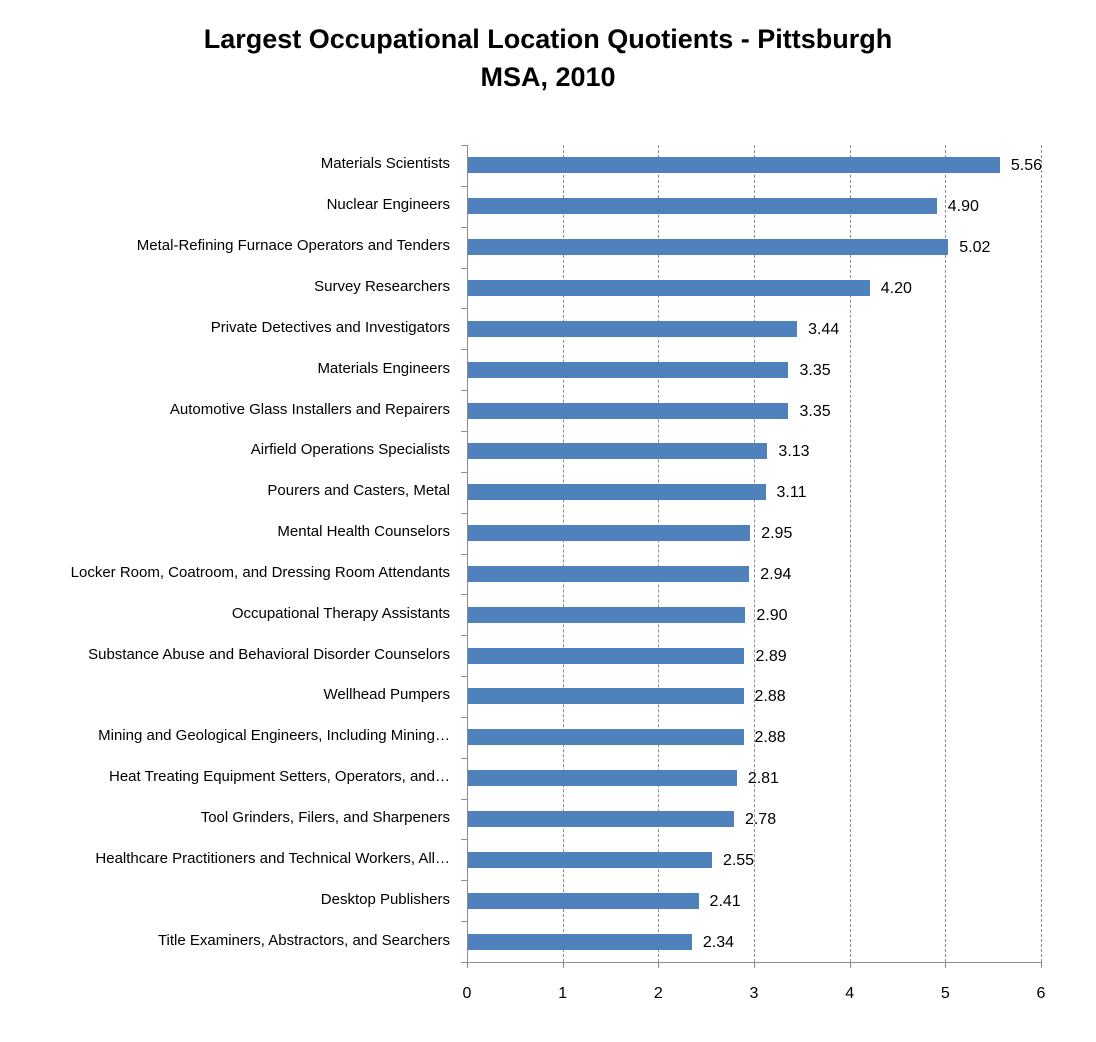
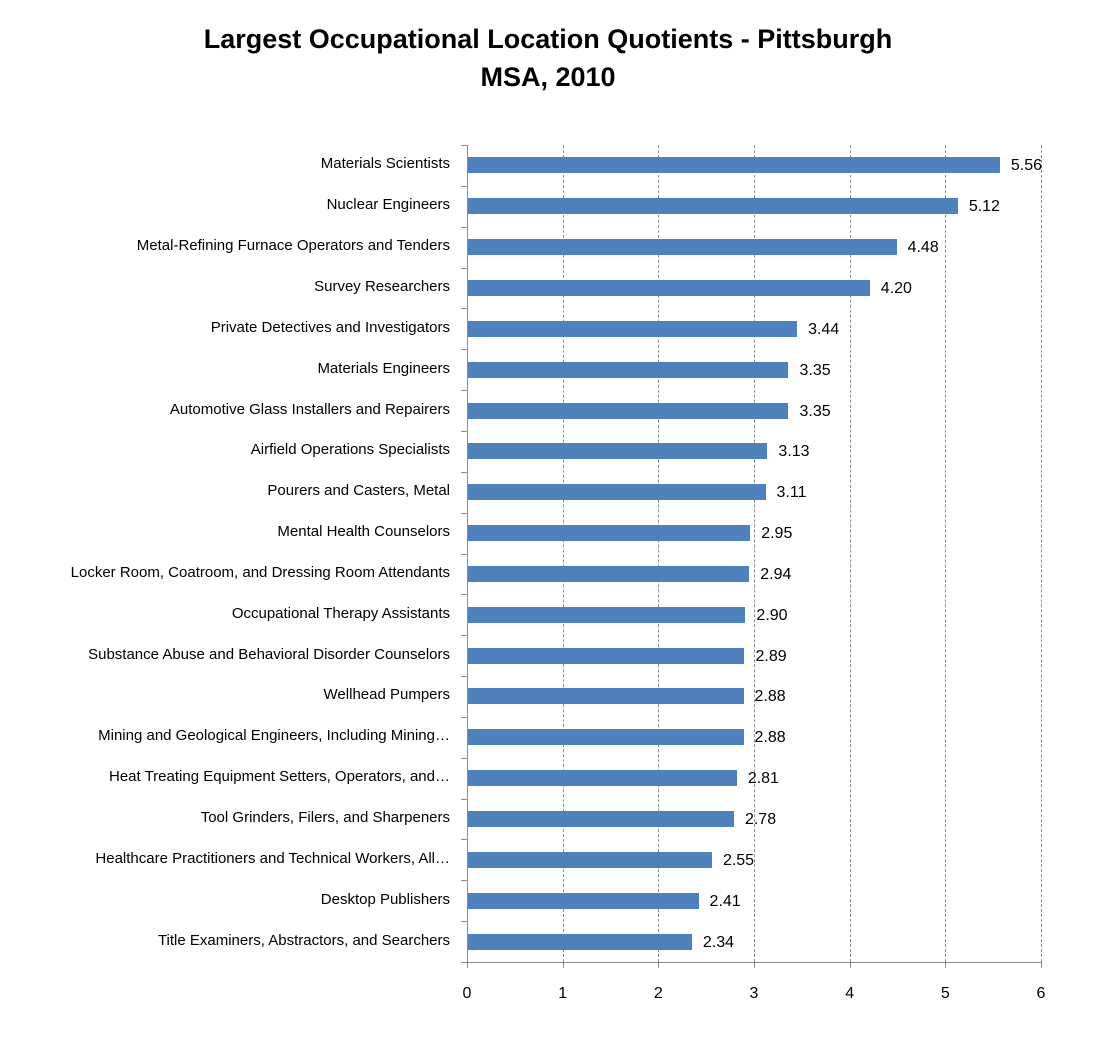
Nuclear Engineers: 4.90 -> 5.12
Metal-Refining Furnace Operators and Tenders: 5.02 -> 4.48
